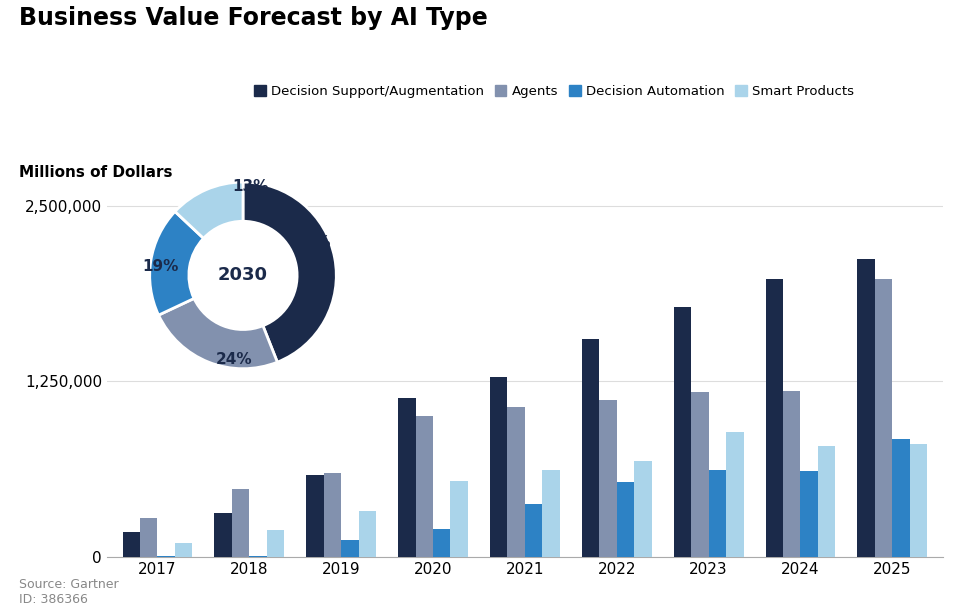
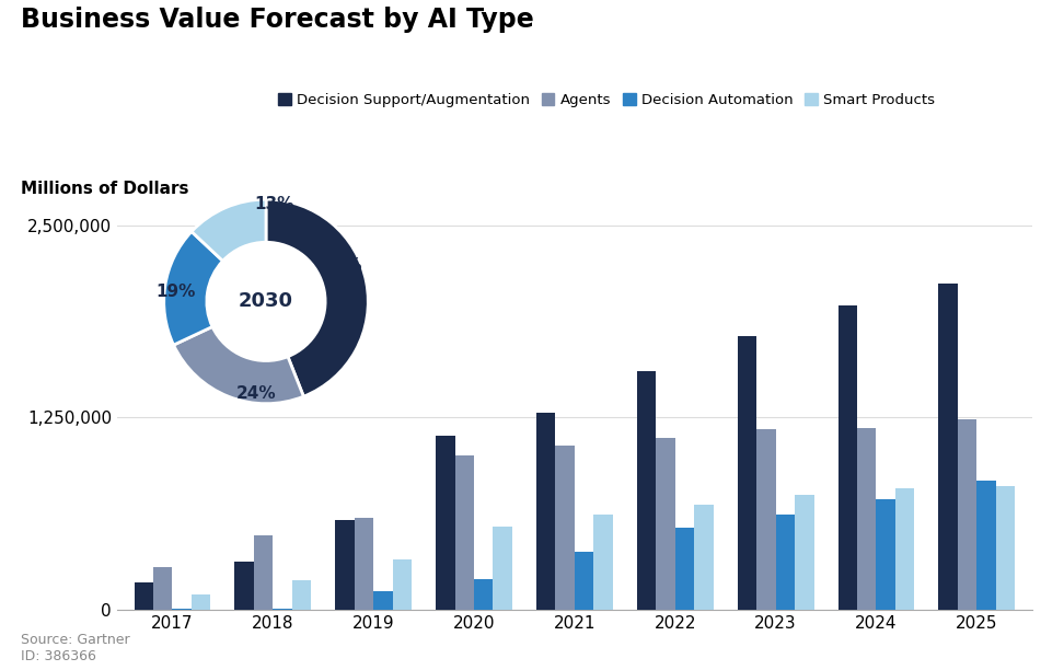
Smart Products/2023: 890,000 -> 750,000
Decision Automation/2024: 610,000 -> 720,000
Agents/2025: 1,980,000 -> 1,240,000
